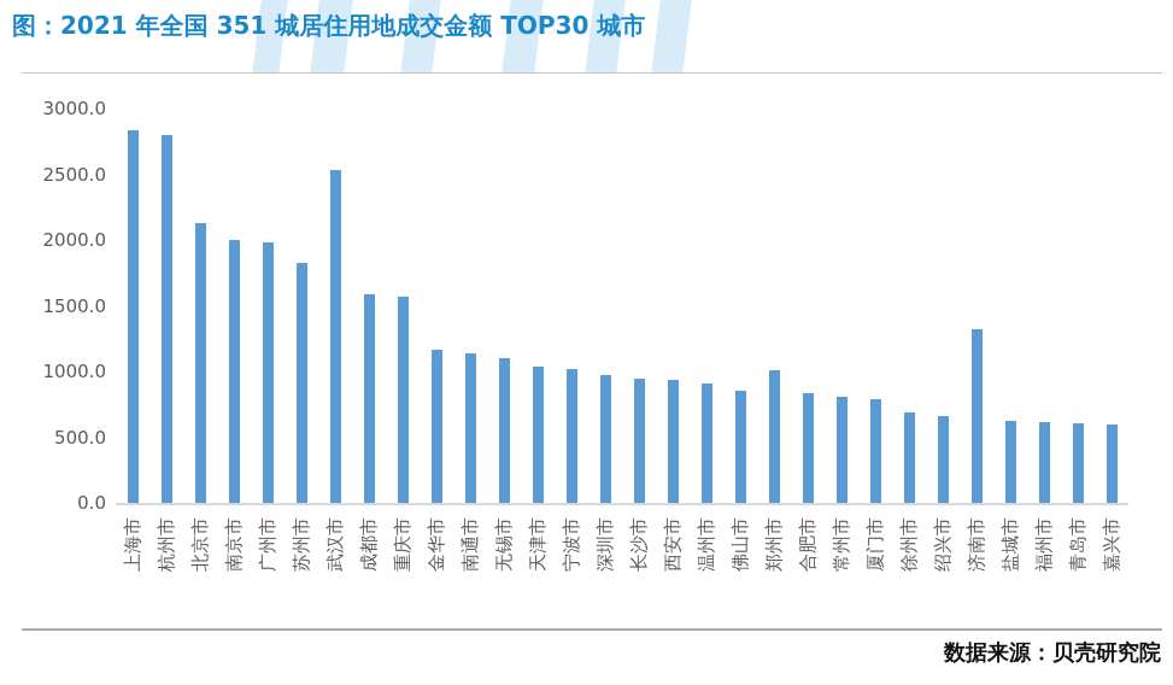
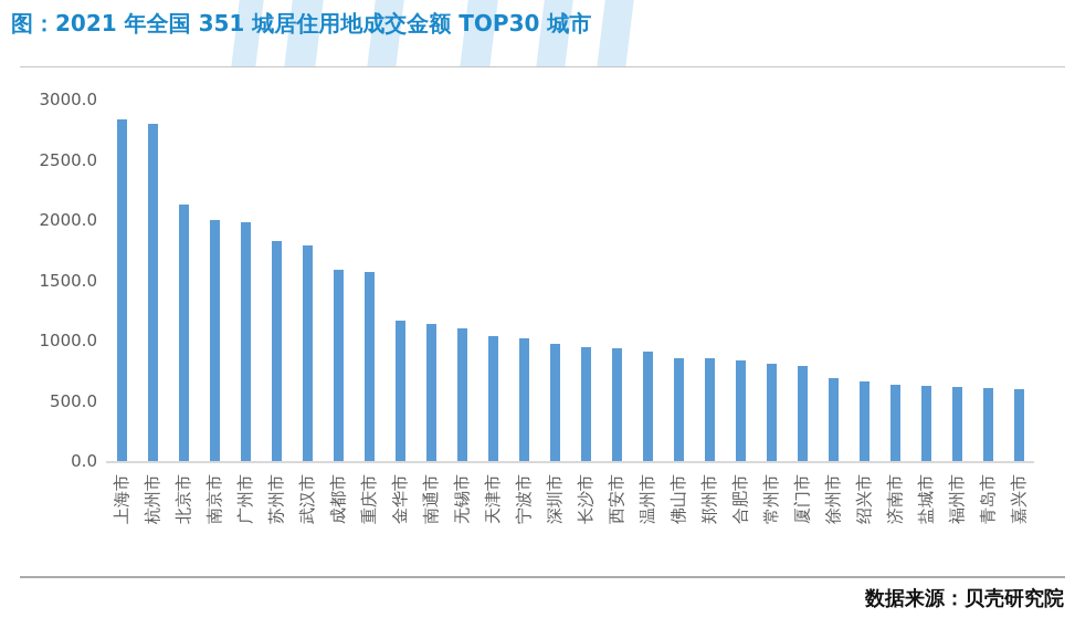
武汉市: 2530 -> 1780
郑州市: 1010 -> 850
济南市: 1320 -> 630
